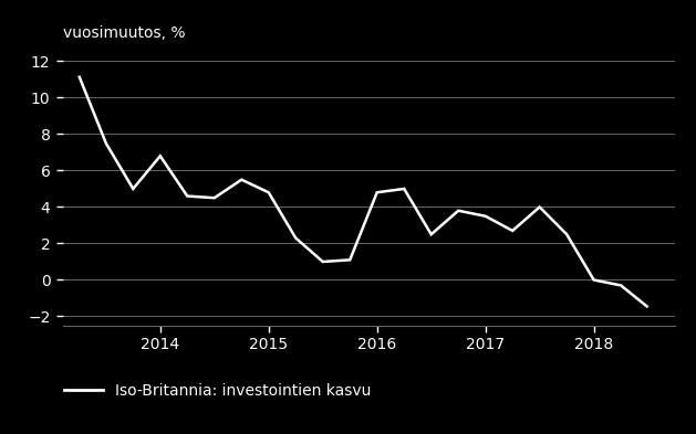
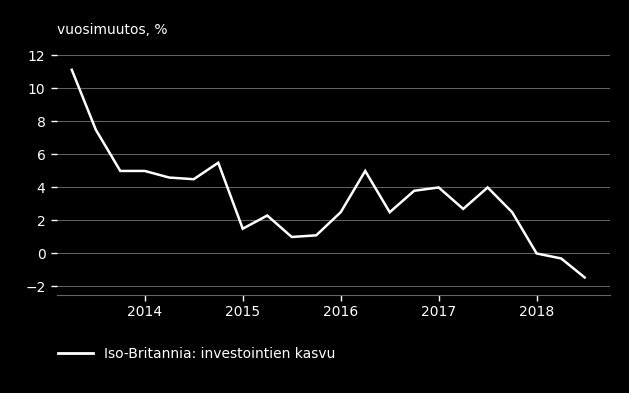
2014: 6.8 -> 5.0
2015: 4.8 -> 1.5
2016: 4.8 -> 2.5
2017: 3.5 -> 4.0
